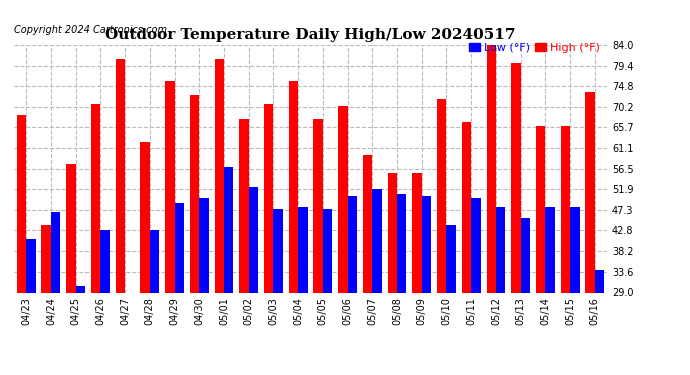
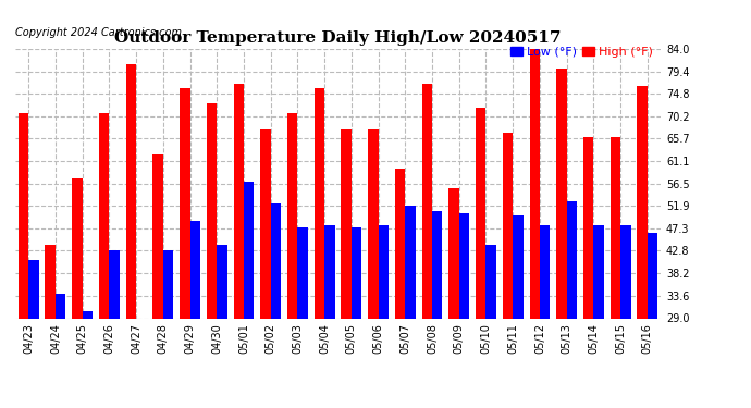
High (°F)/04/23: 68.5 -> 71.0
Low (°F)/04/24: 47.0 -> 34.0
Low (°F)/04/30: 50.0 -> 44.0
High (°F)/05/01: 81.0 -> 77.0
High (°F)/05/06: 70.5 -> 67.5
Low (°F)/05/06: 50.5 -> 48.0
High (°F)/05/08: 55.5 -> 77.0
Low (°F)/05/13: 45.5 -> 53.0
High (°F)/05/16: 73.5 -> 76.5
Low (°F)/05/16: 34.0 -> 46.5
